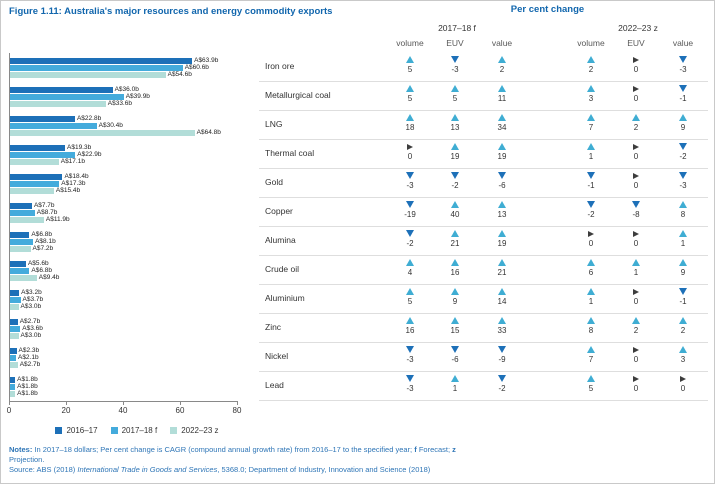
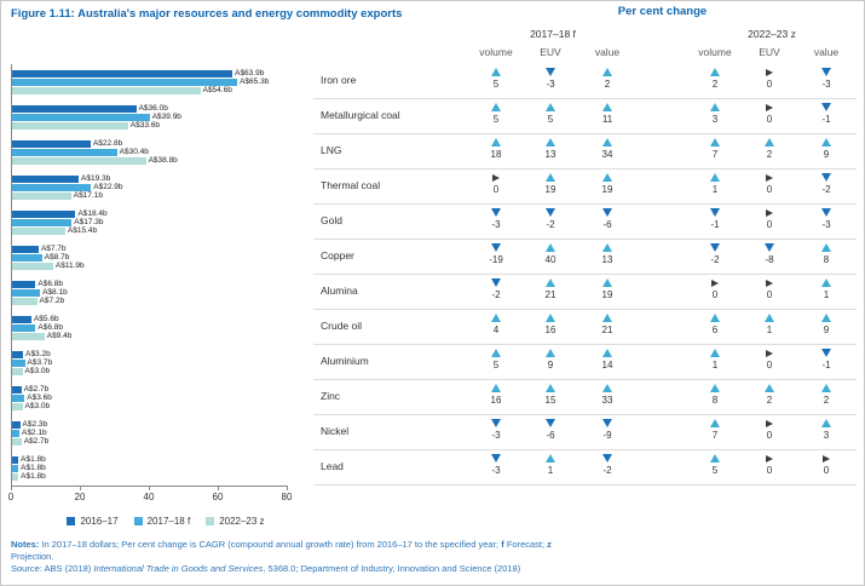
2017–18 f/Iron ore: 60.6 -> 65.3
2022–23 z/LNG: 64.8 -> 38.8
